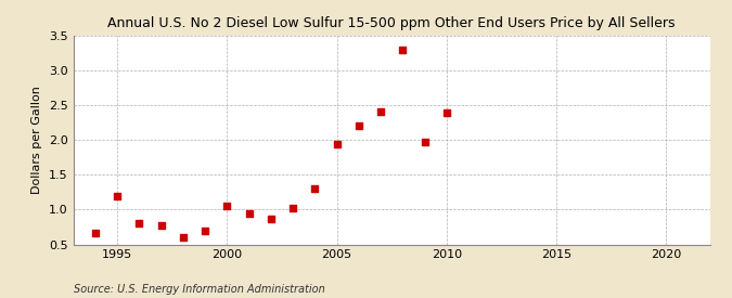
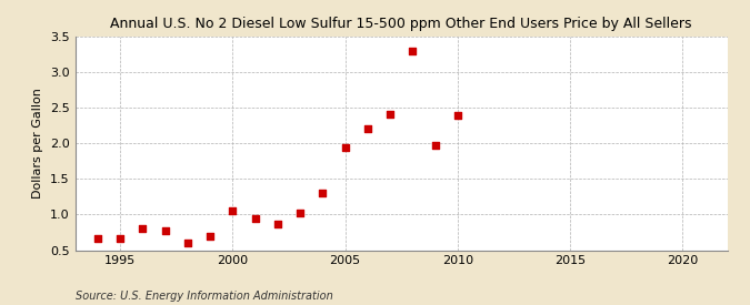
1995: 1.20 -> 0.67
